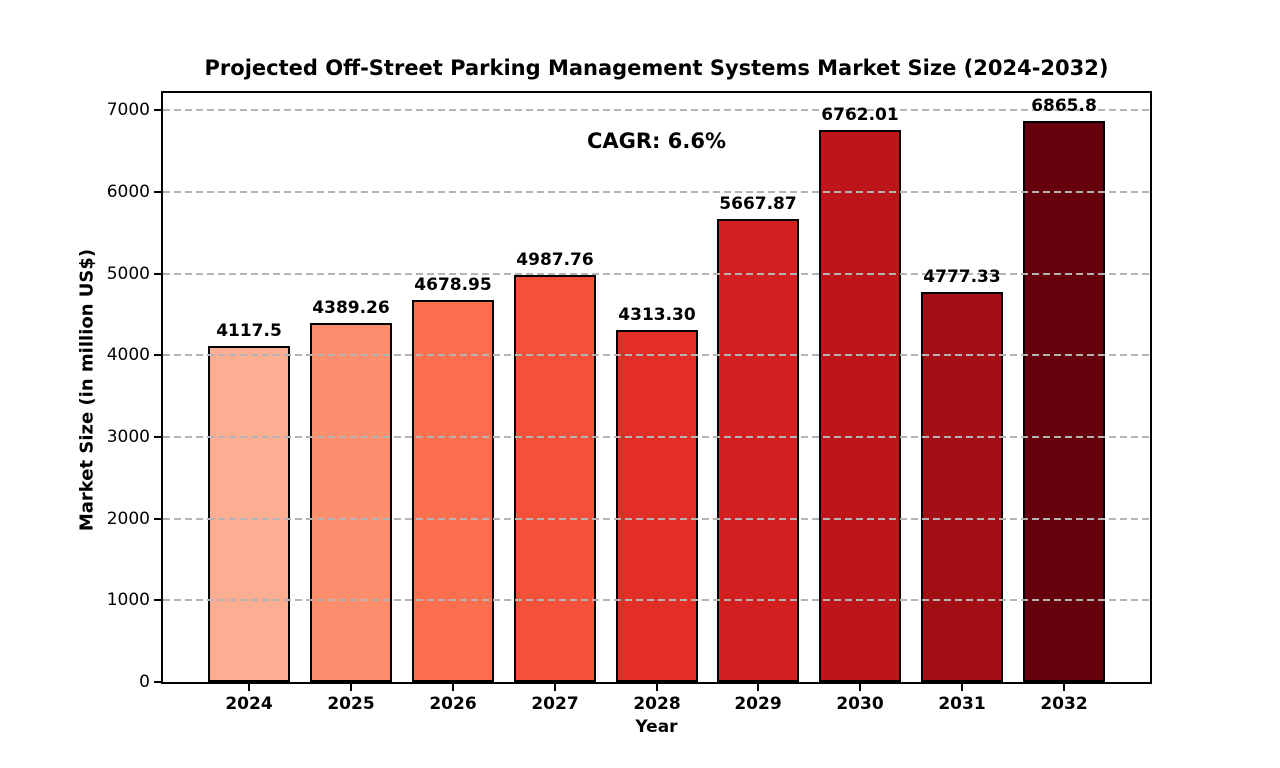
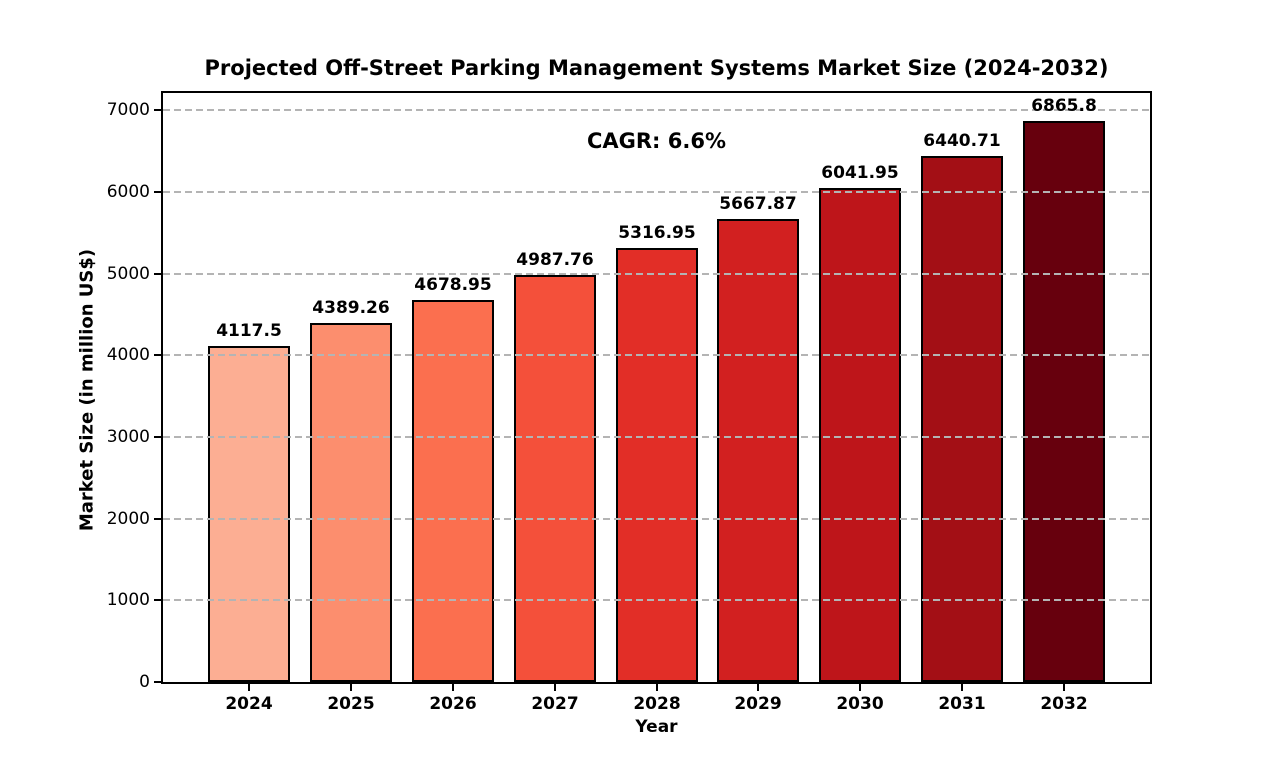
2028: 4313.30 -> 5316.95
2030: 6762.01 -> 6041.95
2031: 4777.33 -> 6440.71
